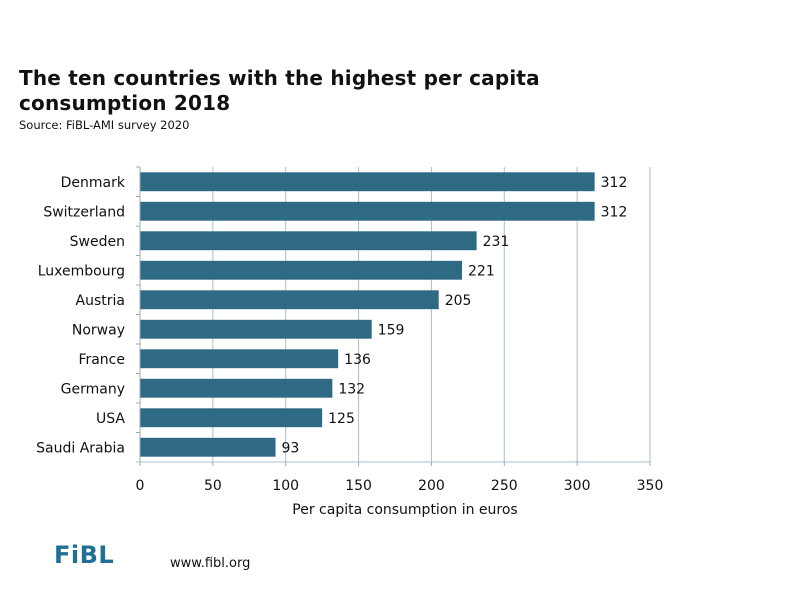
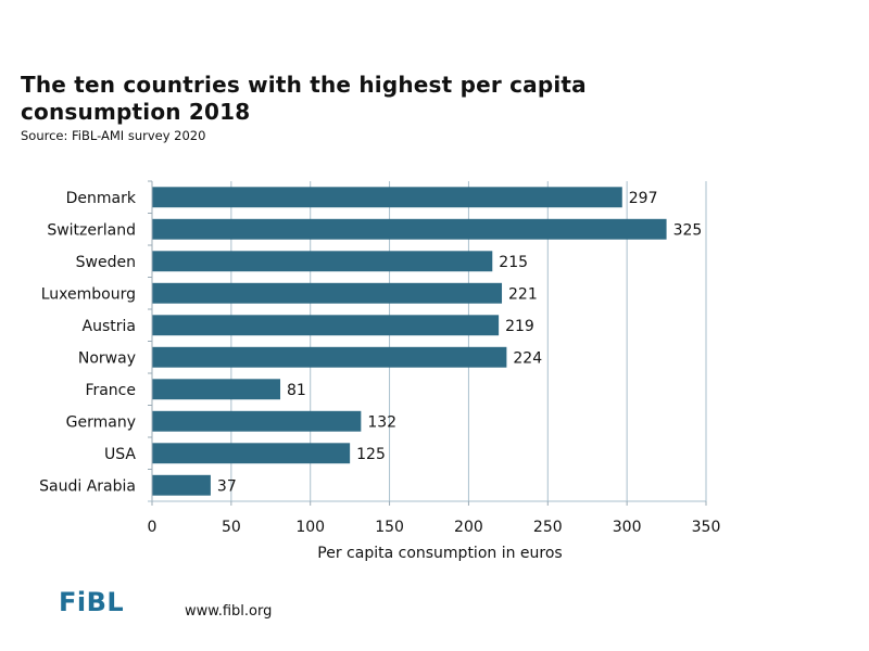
Denmark: 312 -> 297
Switzerland: 312 -> 325
Sweden: 231 -> 215
Austria: 205 -> 219
Norway: 159 -> 224
France: 136 -> 81
Saudi Arabia: 93 -> 37
